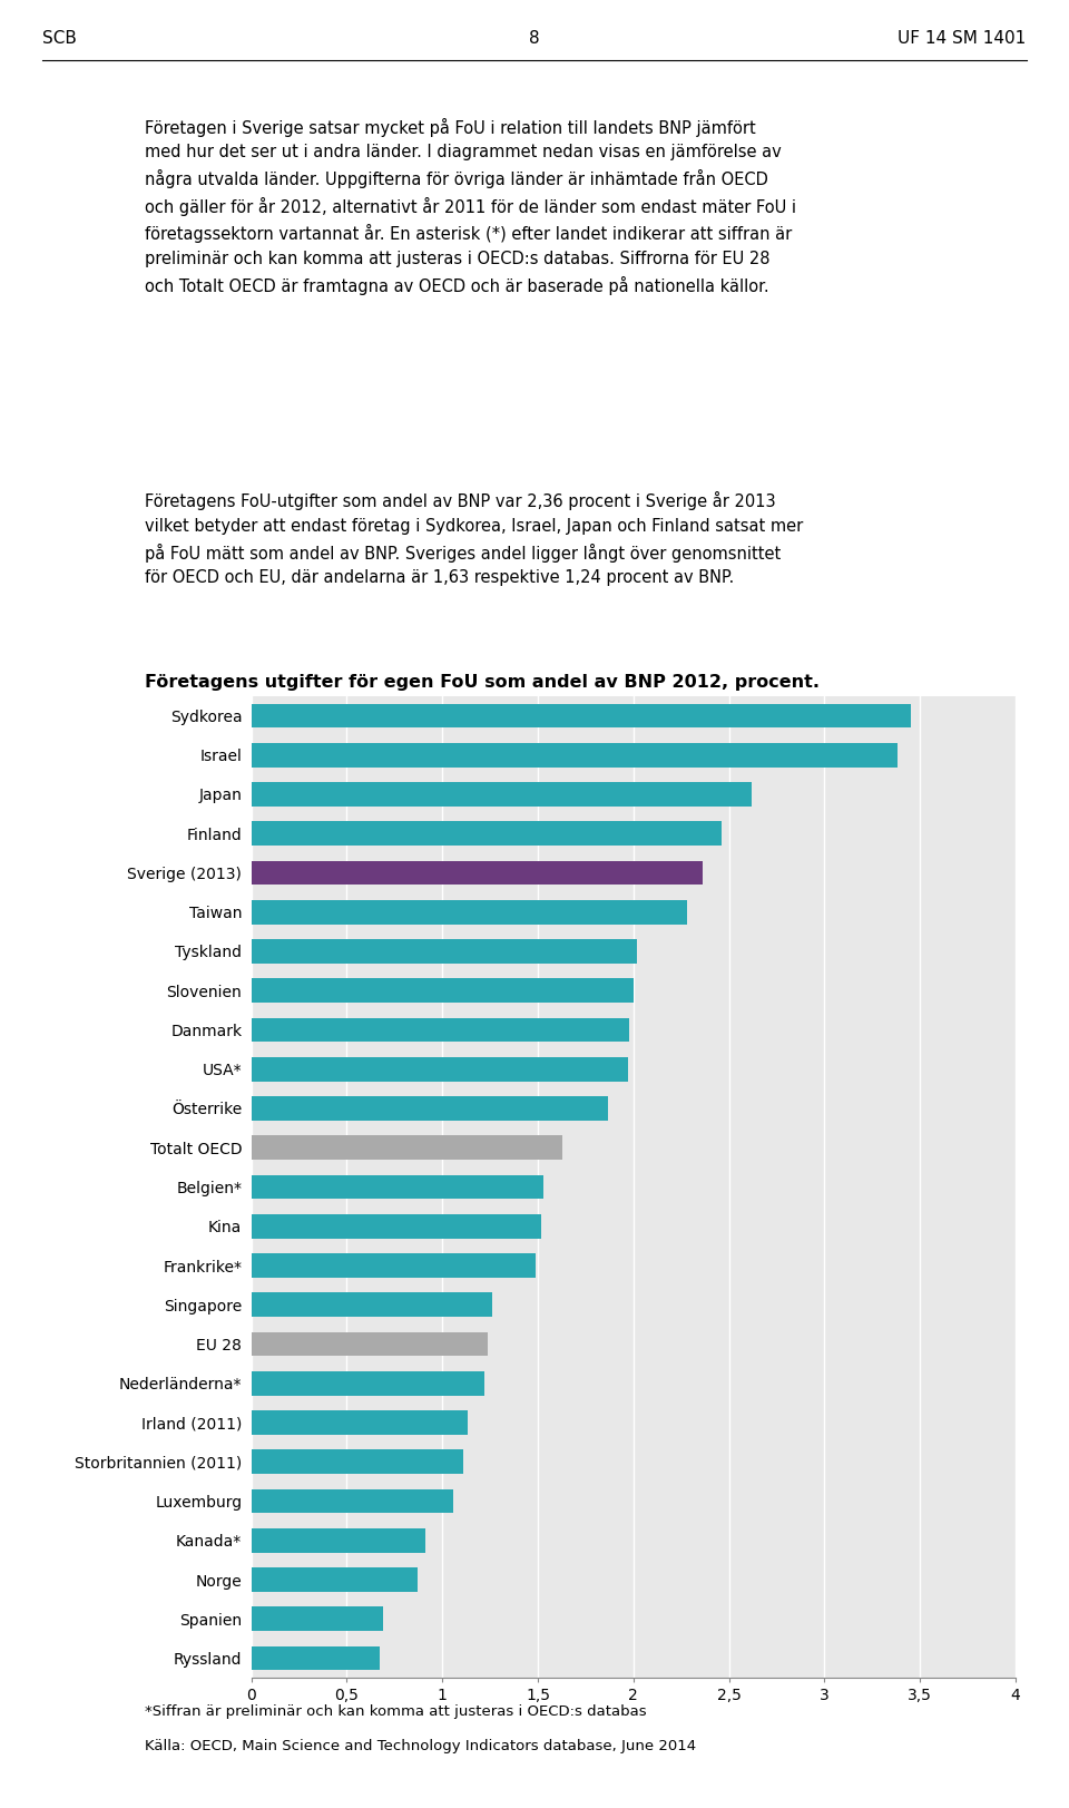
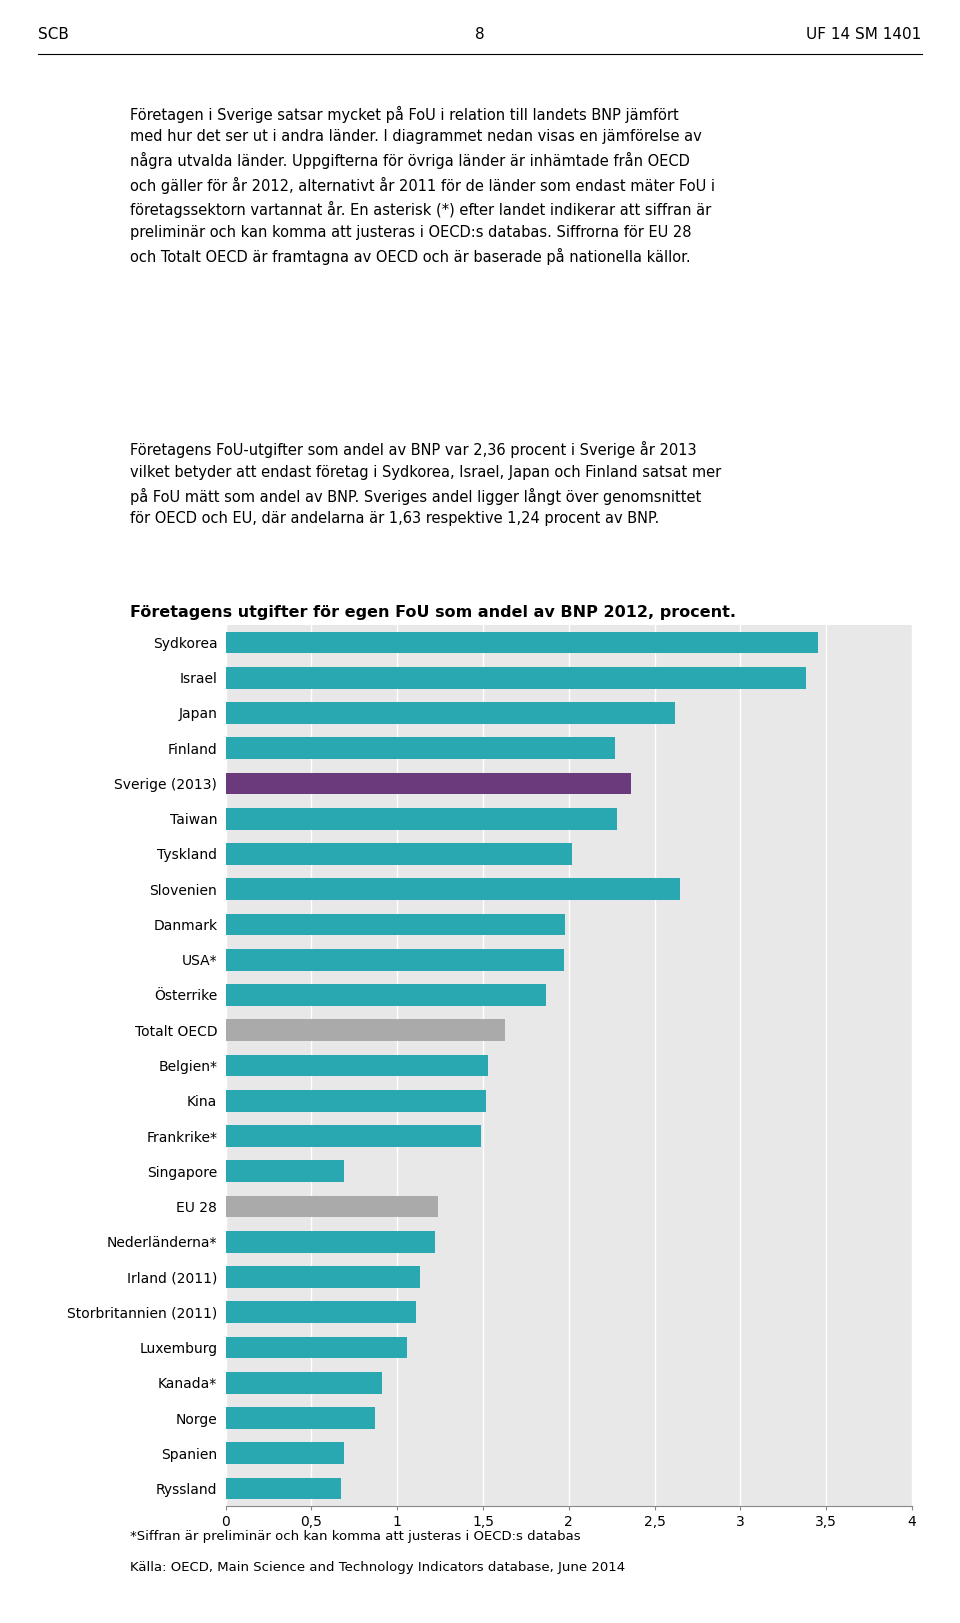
Finland: 2,46 -> 2,27
Slovenien: 2,00 -> 2,65
Singapore: 1,26 -> 0,69
